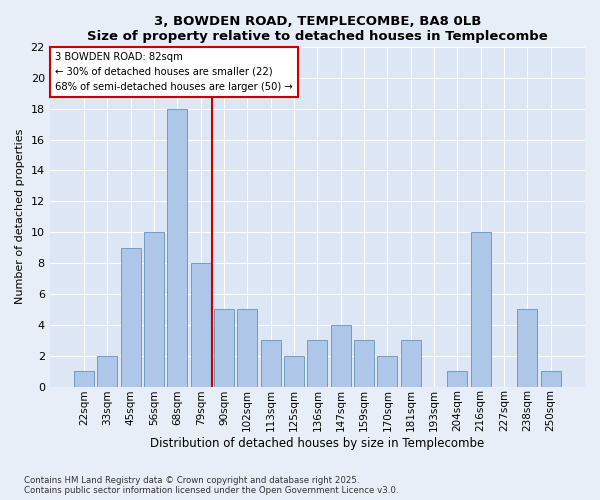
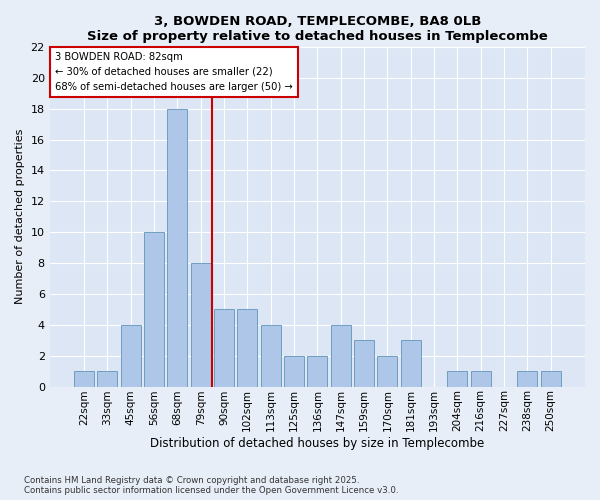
33sqm: 2 -> 1
45sqm: 9 -> 4
113sqm: 3 -> 4
136sqm: 3 -> 2
216sqm: 10 -> 1
238sqm: 5 -> 1
